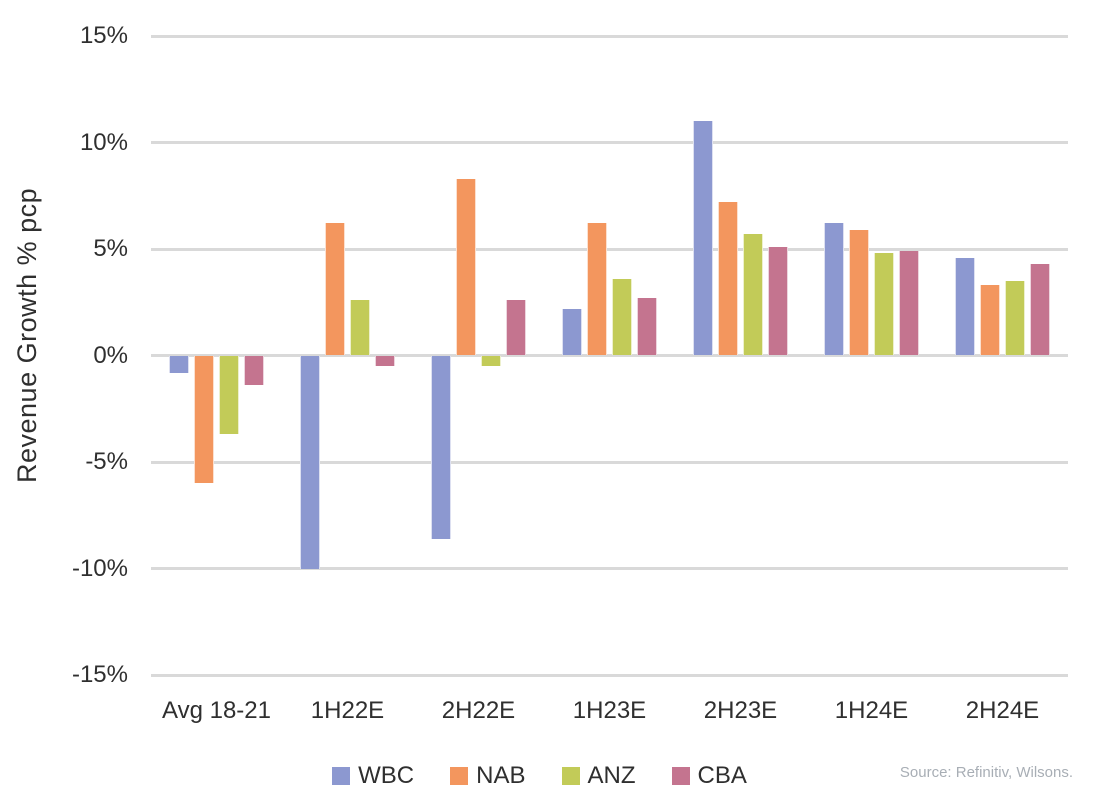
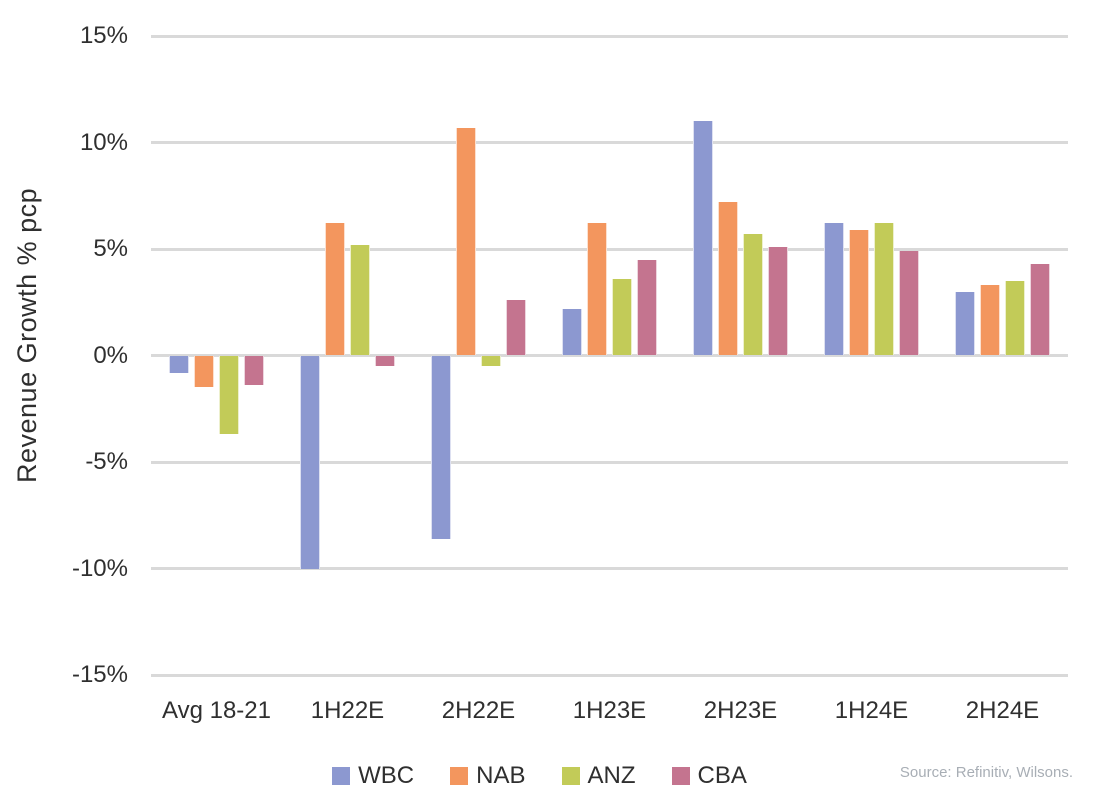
NAB/Avg 18-21: -6.0% -> -1.5%
ANZ/1H22E: 2.6% -> 5.2%
NAB/2H22E: 8.3% -> 10.7%
CBA/1H23E: 2.7% -> 4.5%
ANZ/1H24E: 4.8% -> 6.2%
WBC/2H24E: 4.6% -> 3.0%
